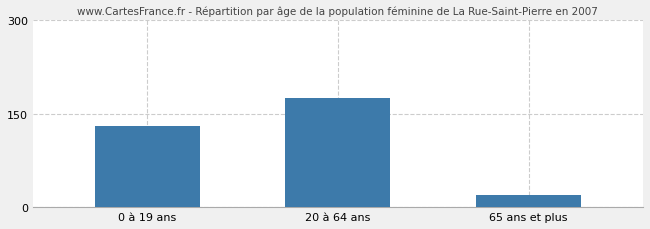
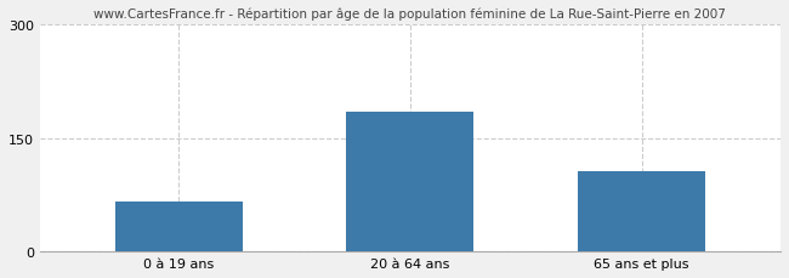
0 à 19 ans: 130 -> 66
20 à 64 ans: 175 -> 184
65 ans et plus: 20 -> 106
